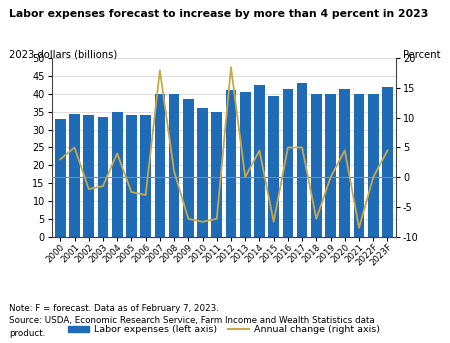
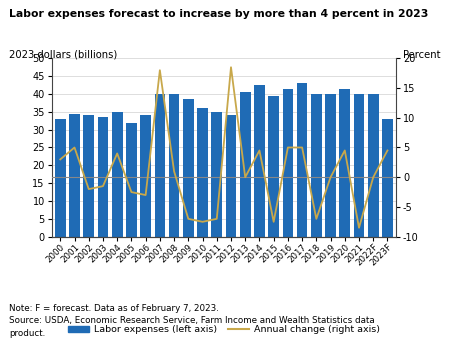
Labor expenses (left axis)/2005: 34.0 -> 32.0
Labor expenses (left axis)/2012: 41.0 -> 34.0
Labor expenses (left axis)/2023F: 42.0 -> 33.0
